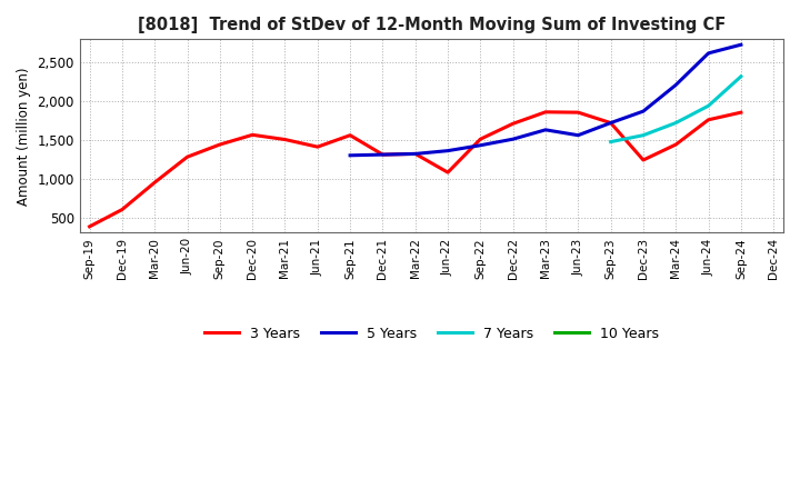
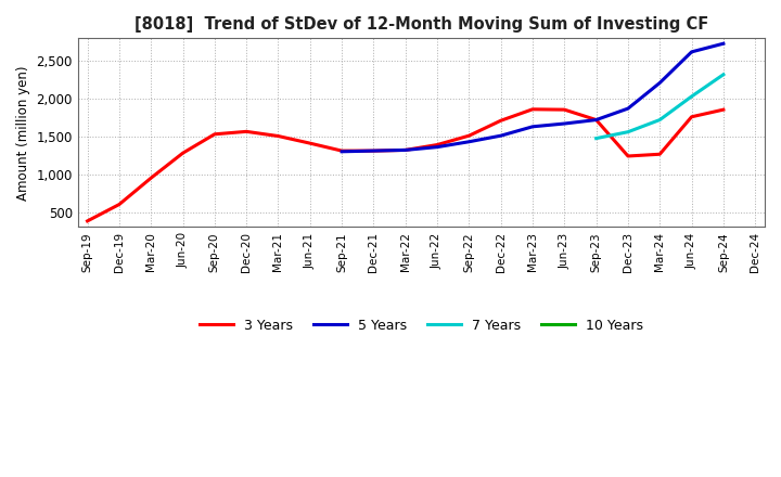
3 Years/Sep-20: 1,440 -> 1,530
3 Years/Sep-21: 1,560 -> 1,310
3 Years/Jun-22: 1,080 -> 1,390
5 Years/Jun-23: 1,560 -> 1,670
3 Years/Mar-24: 1,440 -> 1,260
7 Years/Jun-24: 1,940 -> 2,030
